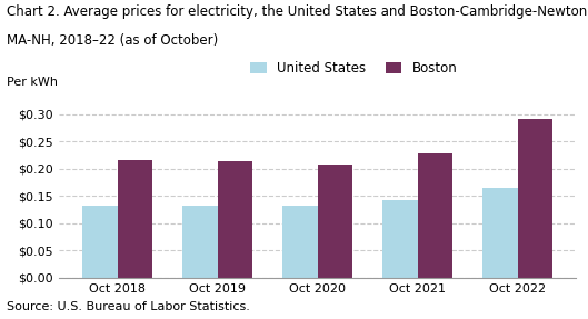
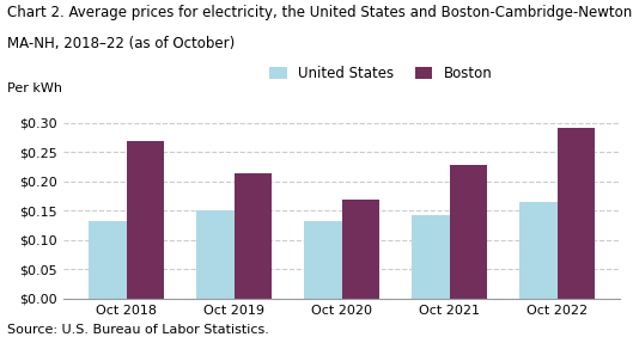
Boston/Oct 2018: $0.216 -> $0.270
United States/Oct 2019: $0.133 -> $0.150
Boston/Oct 2020: $0.208 -> $0.170
